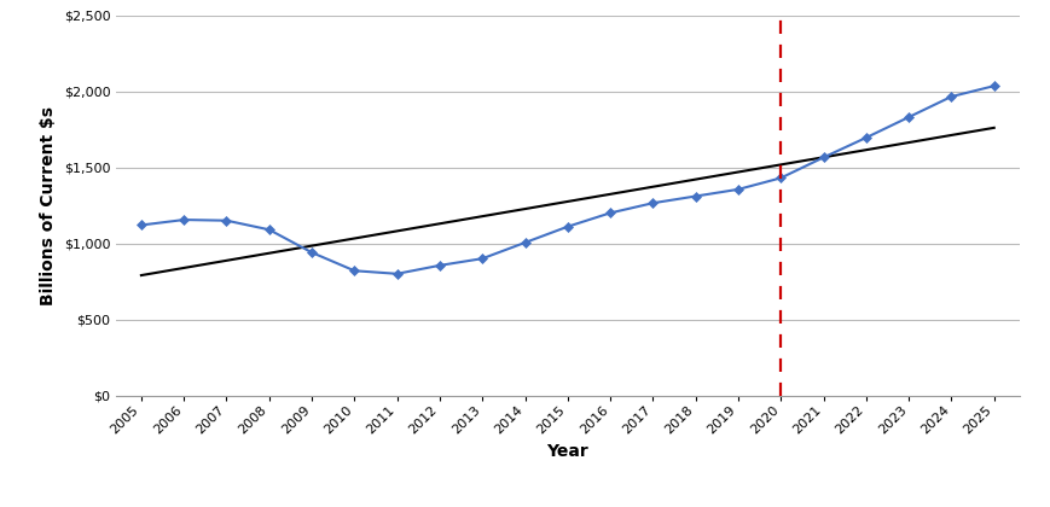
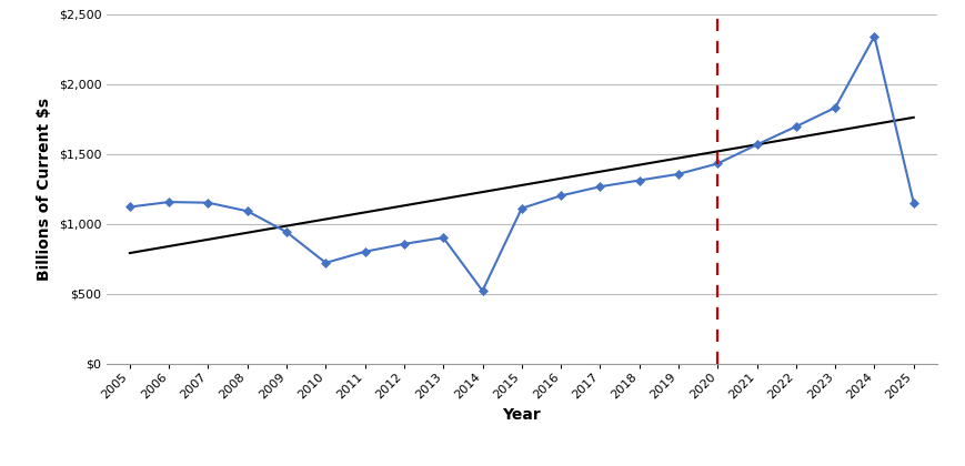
2010: $820 -> $720
2014: $1,000 -> $520
2024: $1,960 -> $2,340
2025: $2,040 -> $1,150
